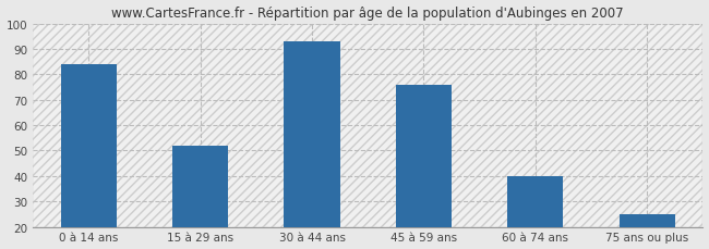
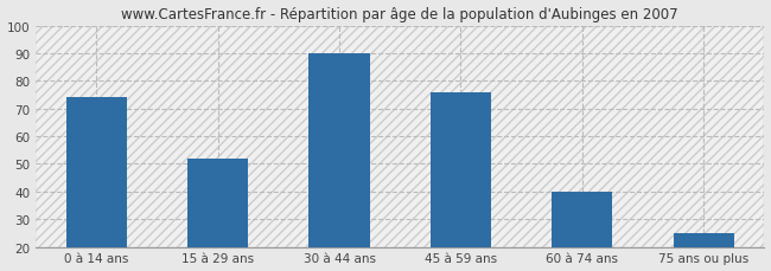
0 à 14 ans: 84 -> 74
30 à 44 ans: 93 -> 90
